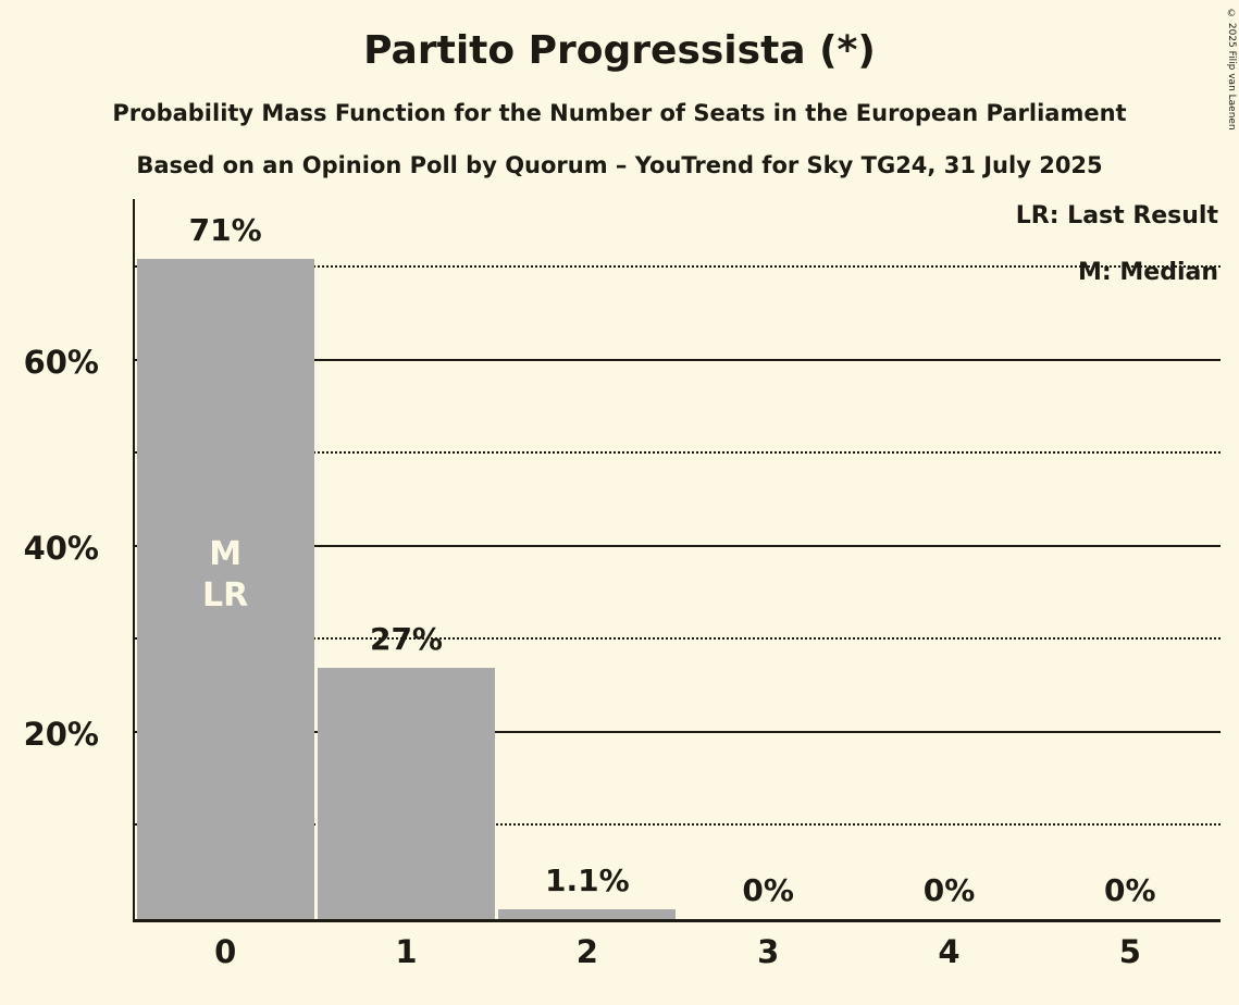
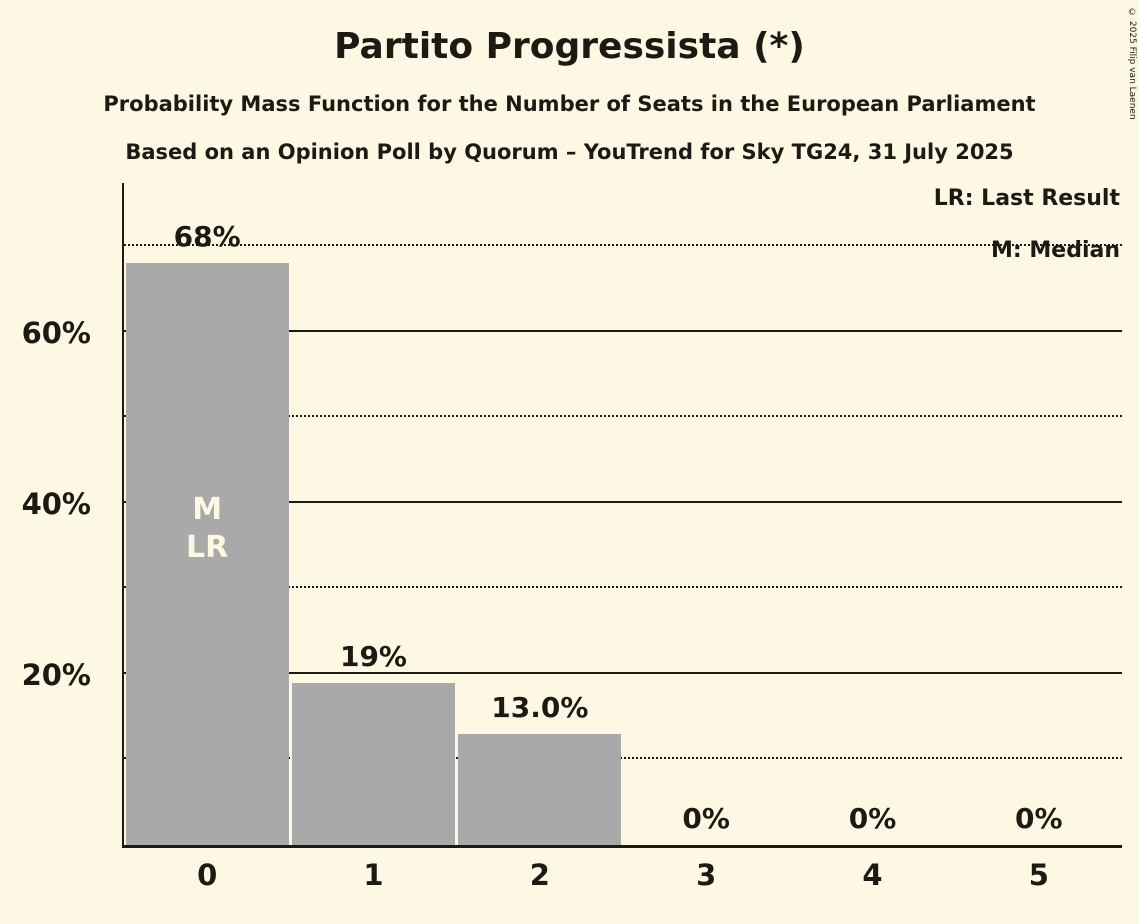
0: 71% -> 68%
1: 27% -> 19%
2: 1.1% -> 13.0%
